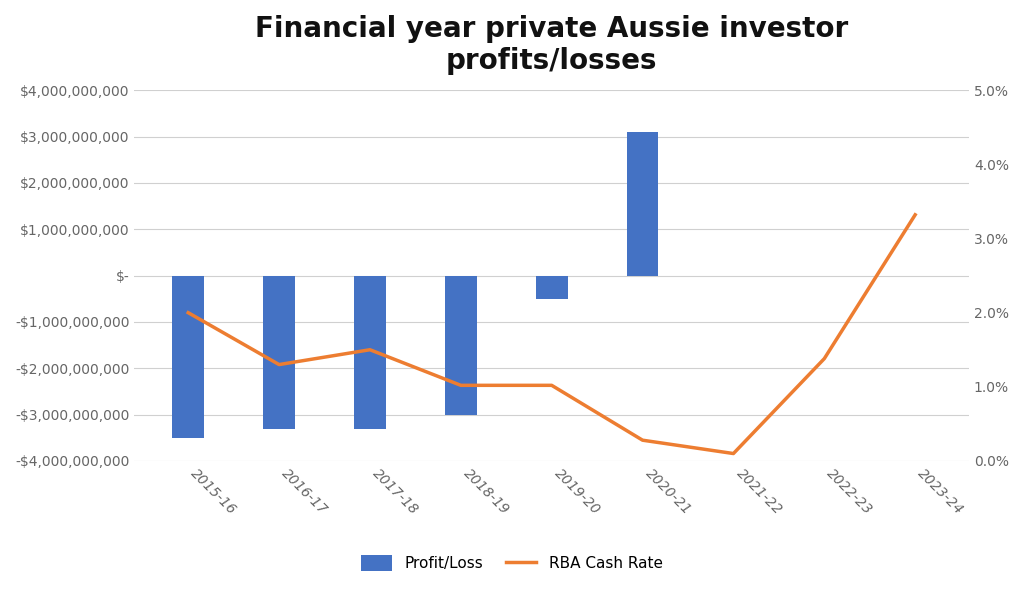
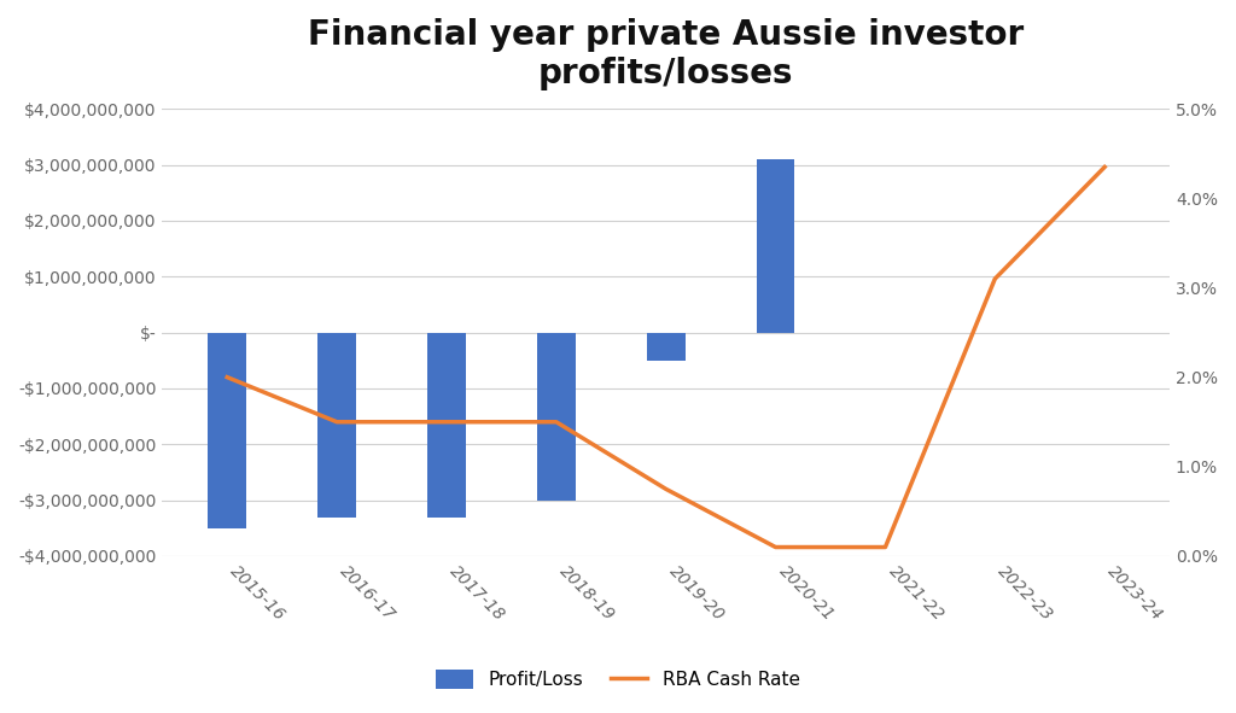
RBA Cash Rate/2016-17: 1.30% -> 1.50%
RBA Cash Rate/2018-19: 1.02% -> 1.50%
RBA Cash Rate/2019-20: 1.02% -> 0.75%
RBA Cash Rate/2020-21: 0.28% -> 0.10%
RBA Cash Rate/2022-23: 1.38% -> 3.10%
RBA Cash Rate/2023-24: 3.32% -> 4.35%
